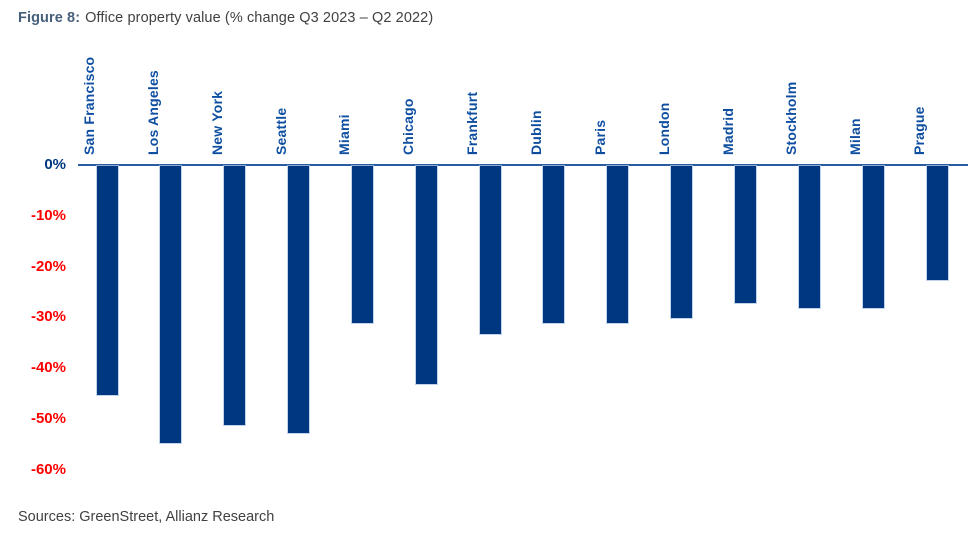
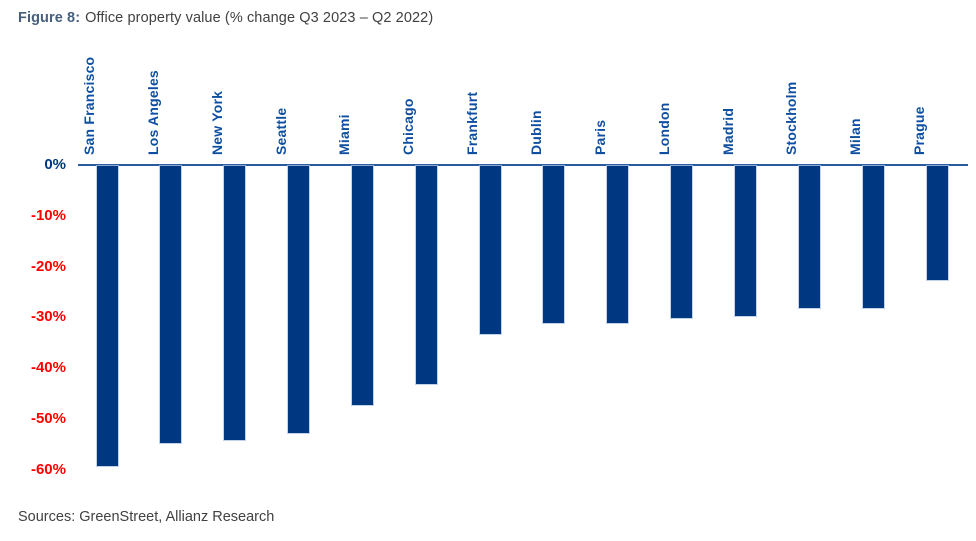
San Francisco: -45% -> -59%
New York: -51% -> -54%
Miami: -31% -> -47%
Madrid: -27% -> -30%
